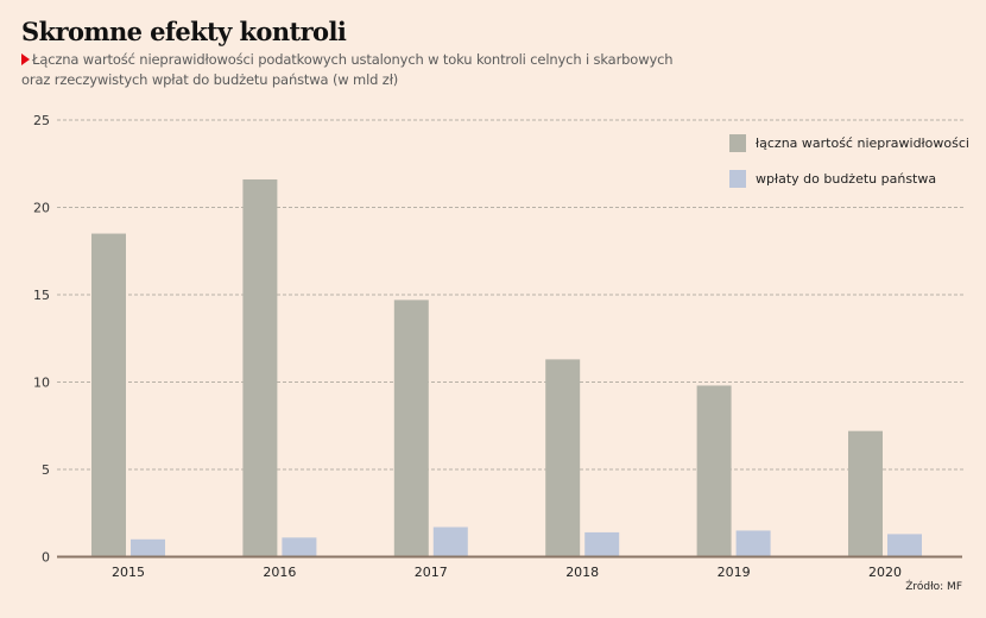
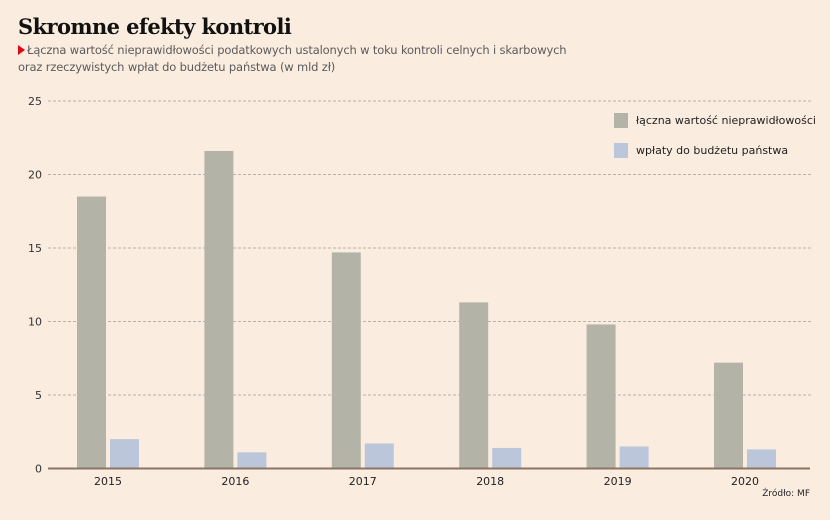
wpłaty do budżetu państwa/2015: 1.0 -> 2.0
